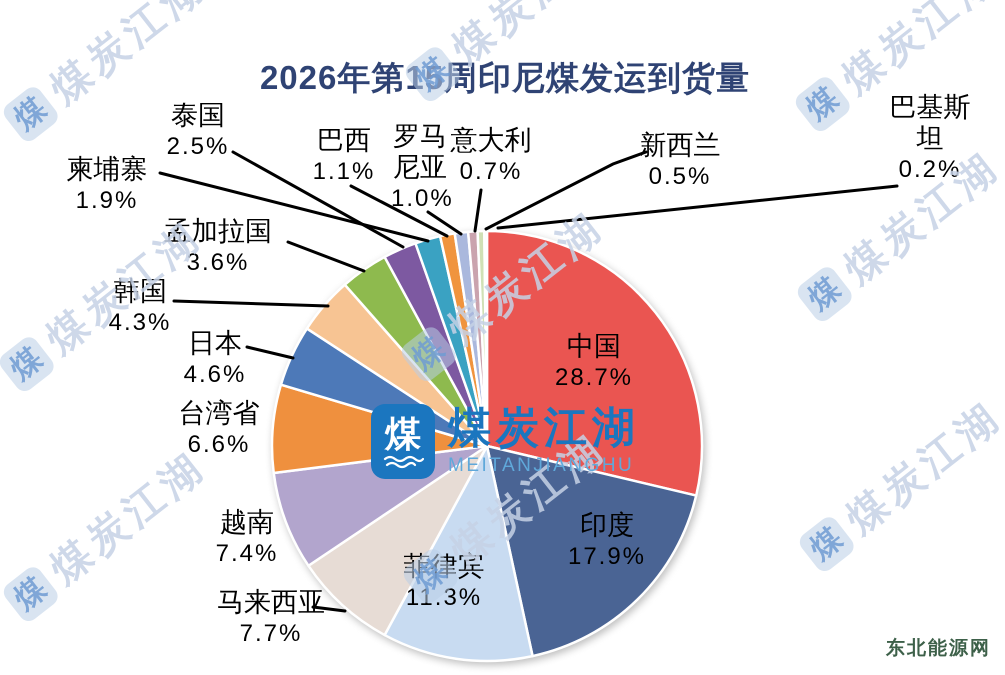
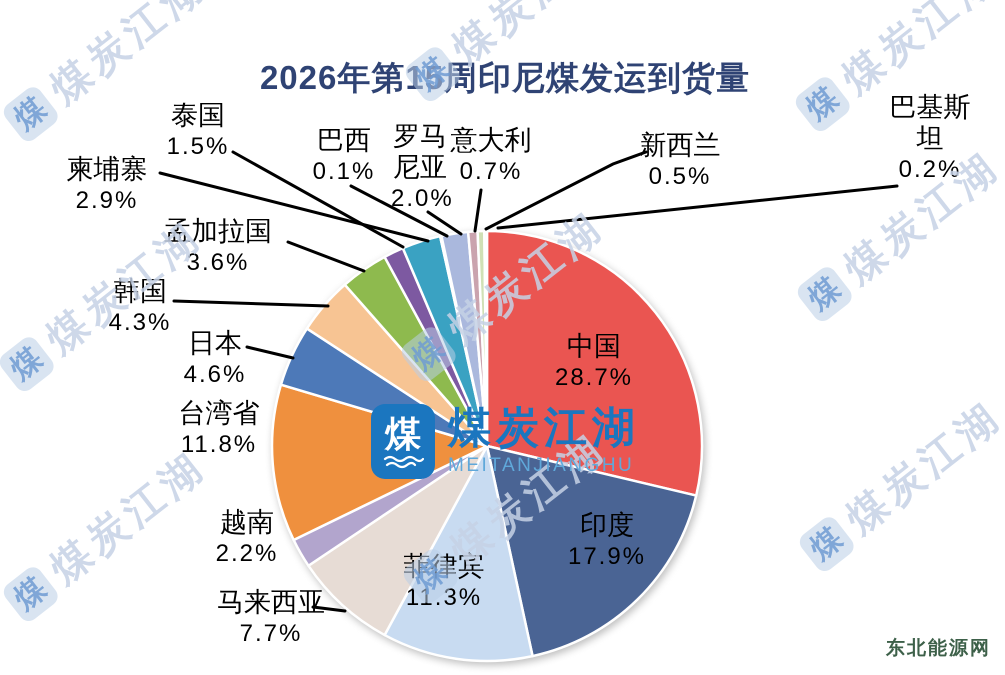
越南: 7.4% -> 2.2%
台湾省: 6.6% -> 11.8%
泰国: 2.5% -> 1.5%
柬埔寨: 1.9% -> 2.9%
巴西: 1.1% -> 0.1%
罗马尼亚: 1.0% -> 2.0%
